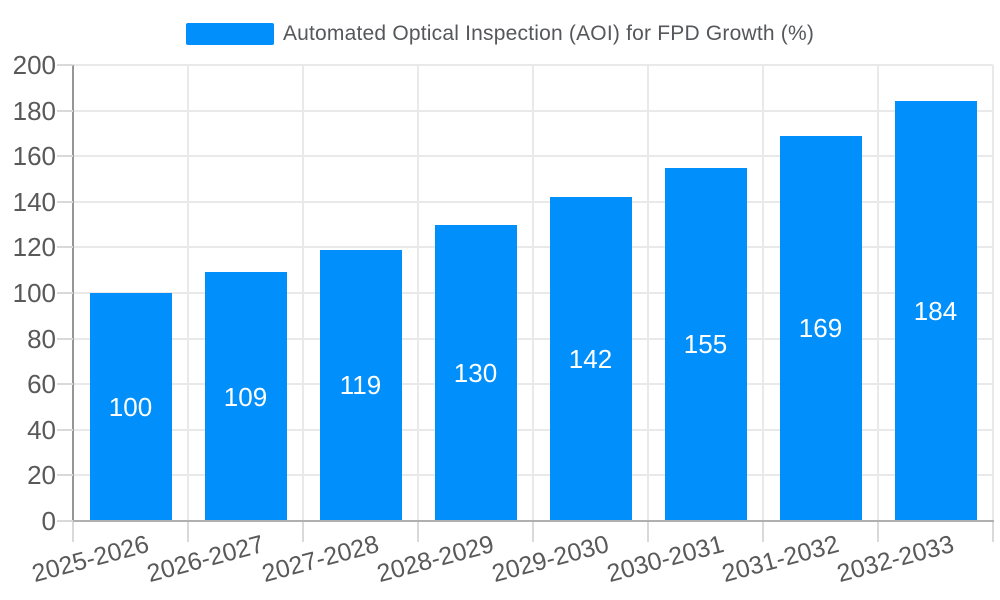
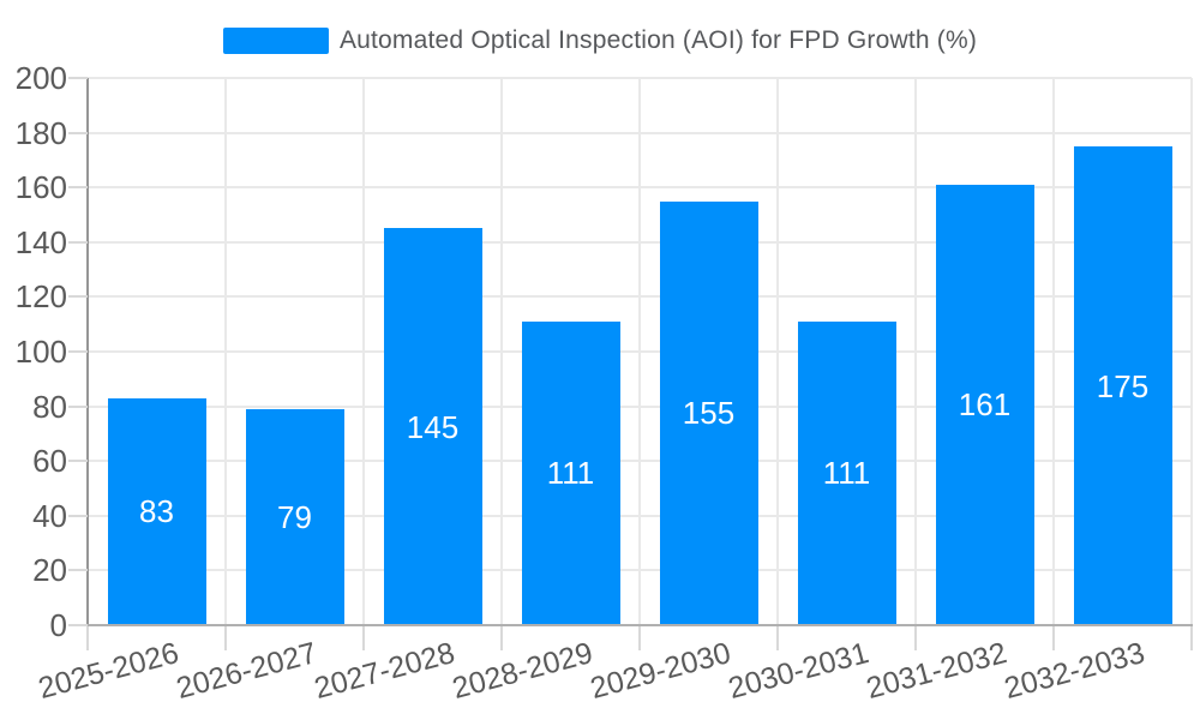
2025-2026: 100 -> 83
2026-2027: 109 -> 79
2027-2028: 119 -> 145
2028-2029: 130 -> 111
2029-2030: 142 -> 155
2030-2031: 155 -> 111
2031-2032: 169 -> 161
2032-2033: 184 -> 175
